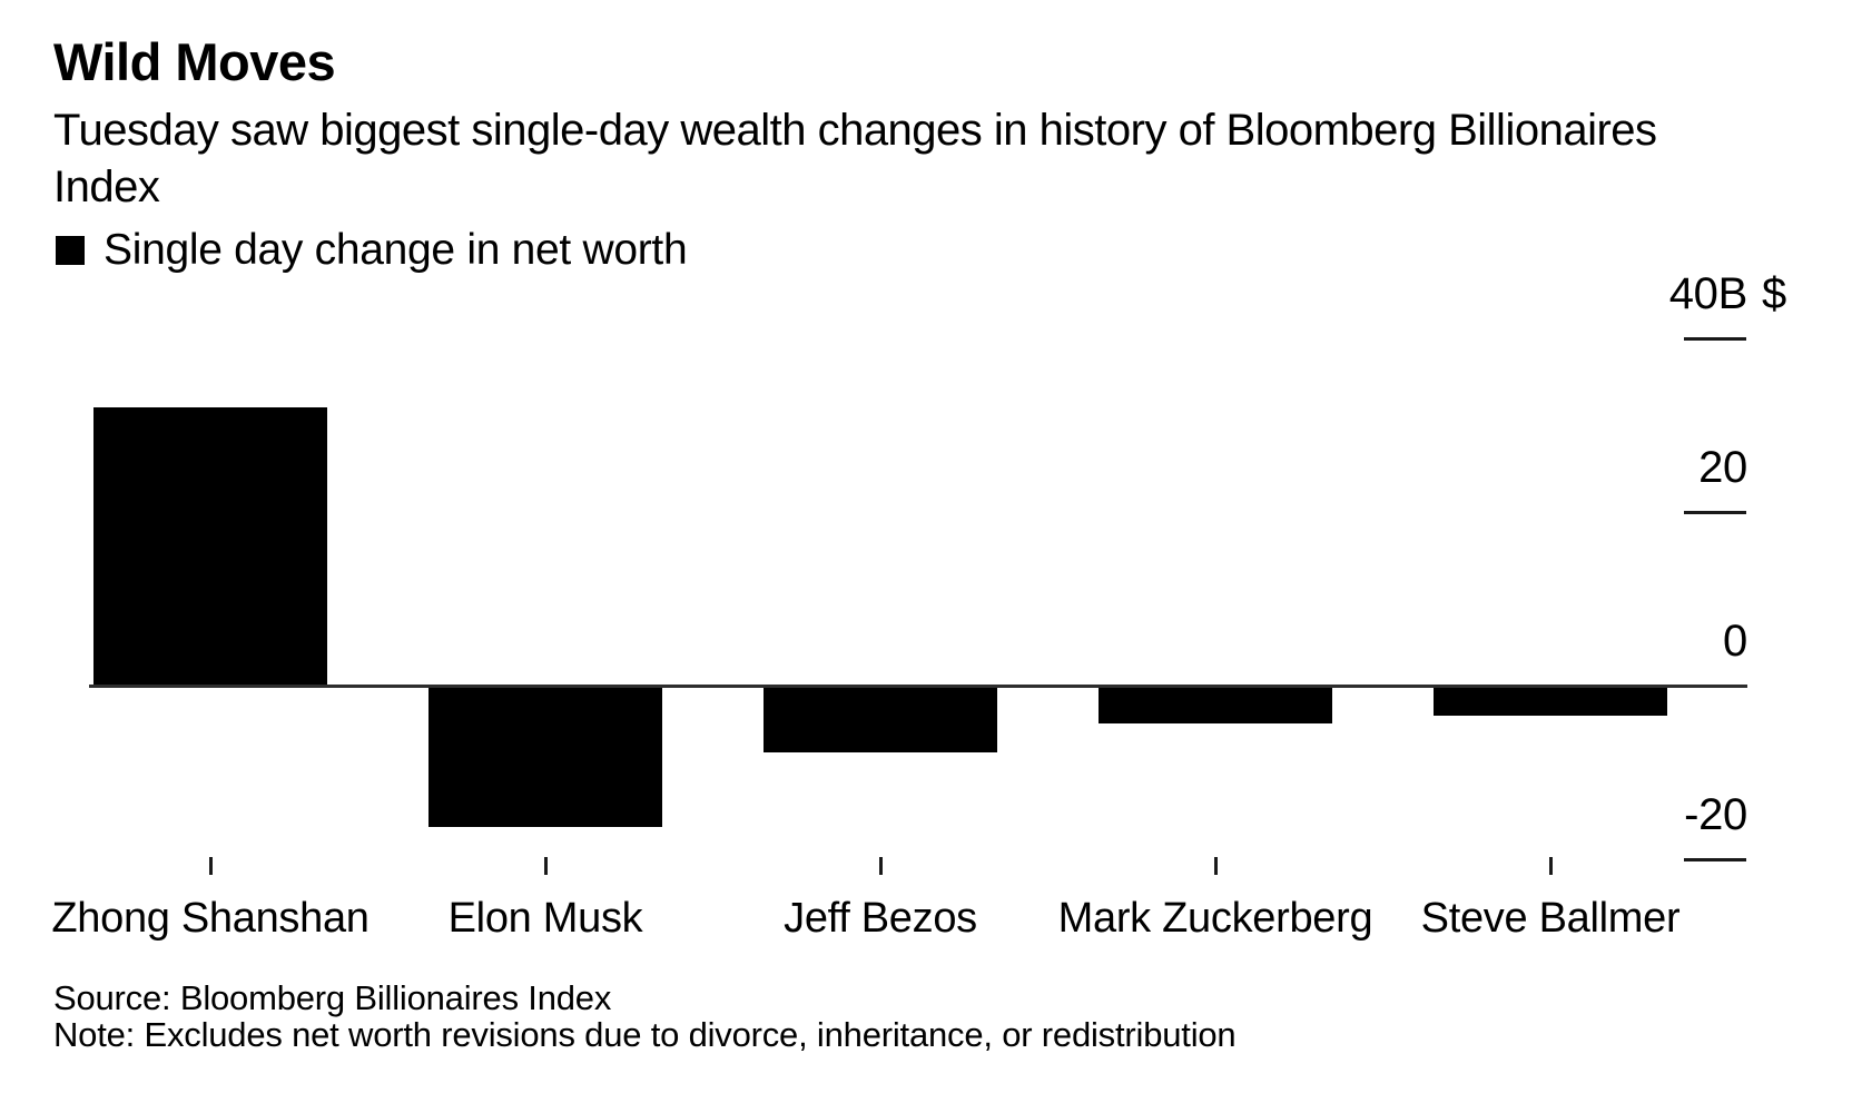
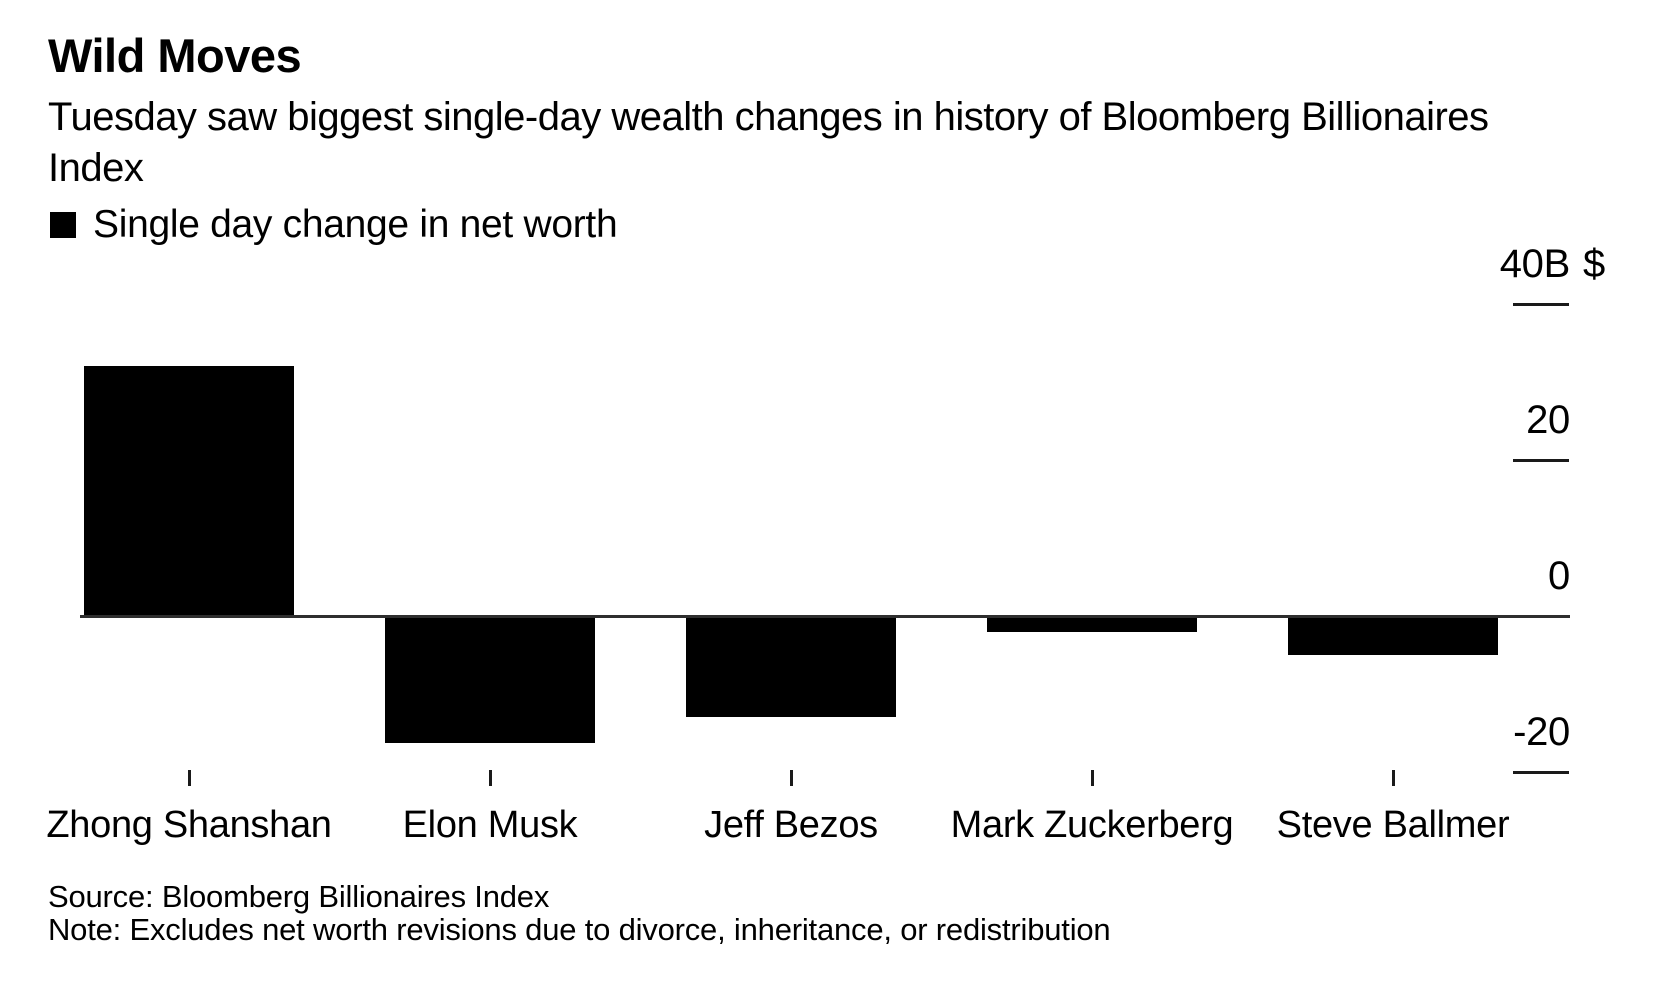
Jeff Bezos: -8B -> -13B
Mark Zuckerberg: -4B -> -2B
Steve Ballmer: -3B -> -5B
